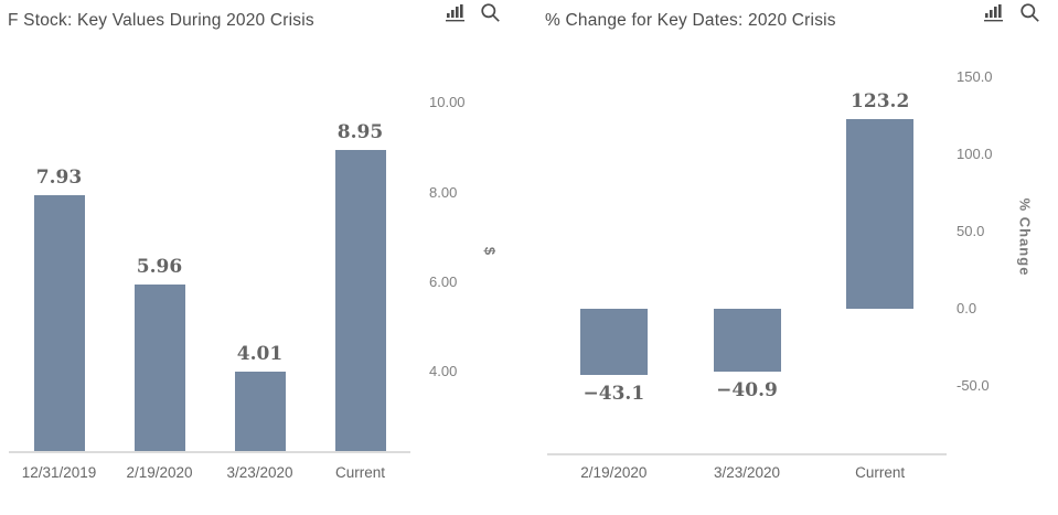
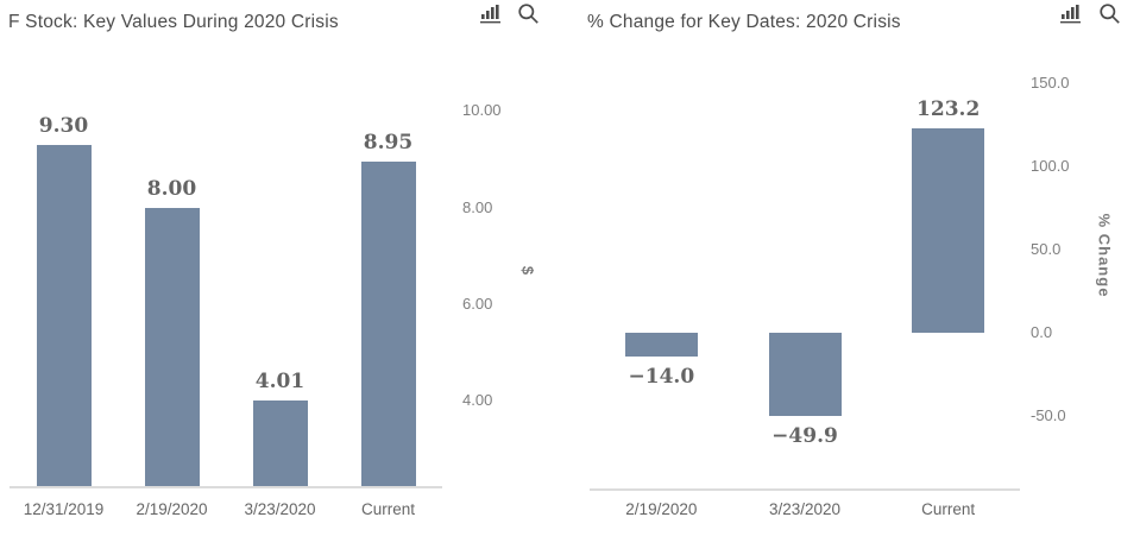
F Stock: Key Values During 2020 Crisis/12/31/2019: 7.93 -> 9.30
F Stock: Key Values During 2020 Crisis/2/19/2020: 5.96 -> 8.00
% Change for Key Dates: 2020 Crisis/2/19/2020: −43.1 -> −14.0
% Change for Key Dates: 2020 Crisis/3/23/2020: −40.9 -> −49.9
